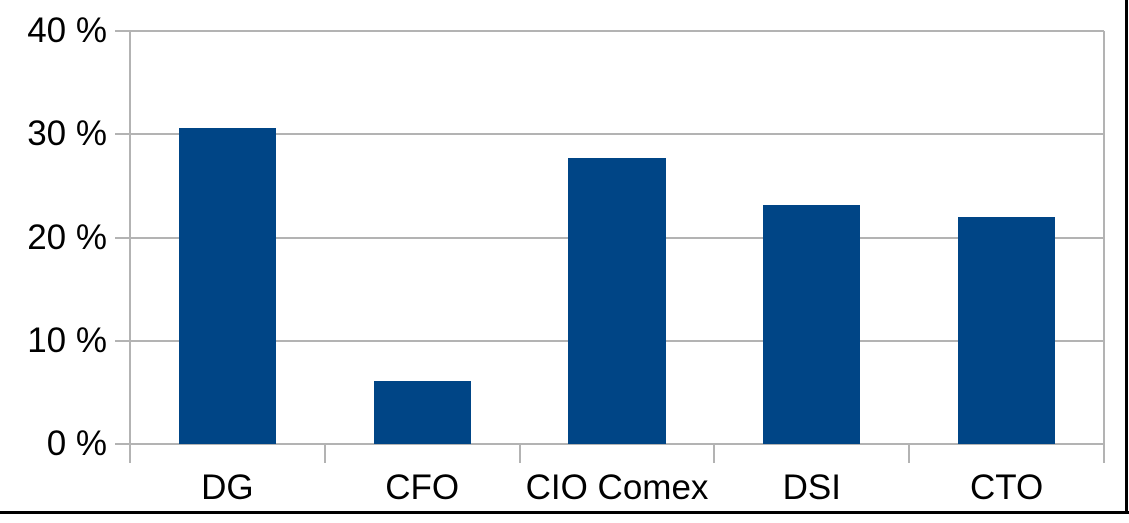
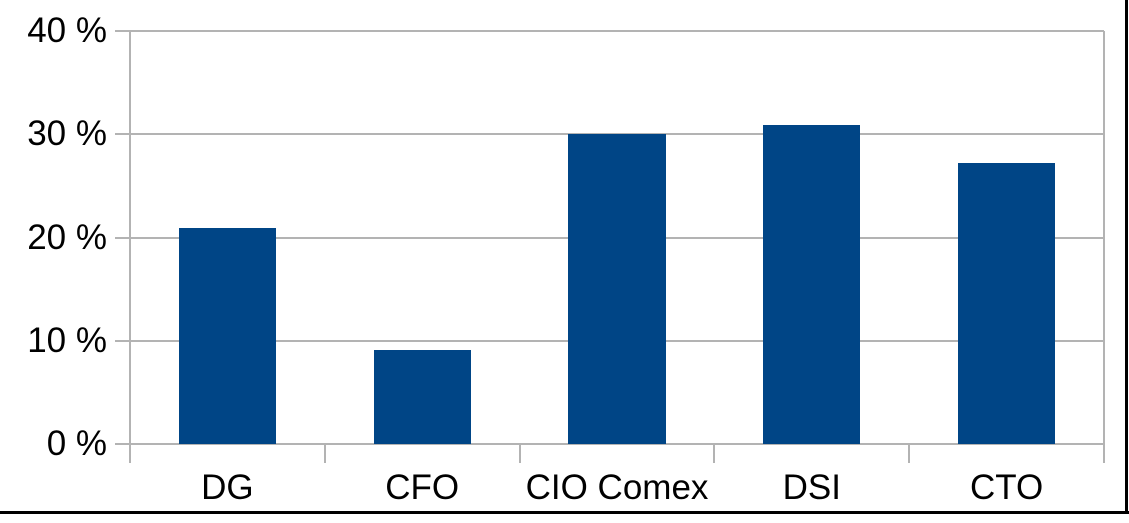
DG: 30.6% -> 20.9%
CFO: 6.1% -> 9.1%
CIO Comex: 27.7% -> 30.0%
DSI: 23.1% -> 30.9%
CTO: 22.0% -> 27.2%
